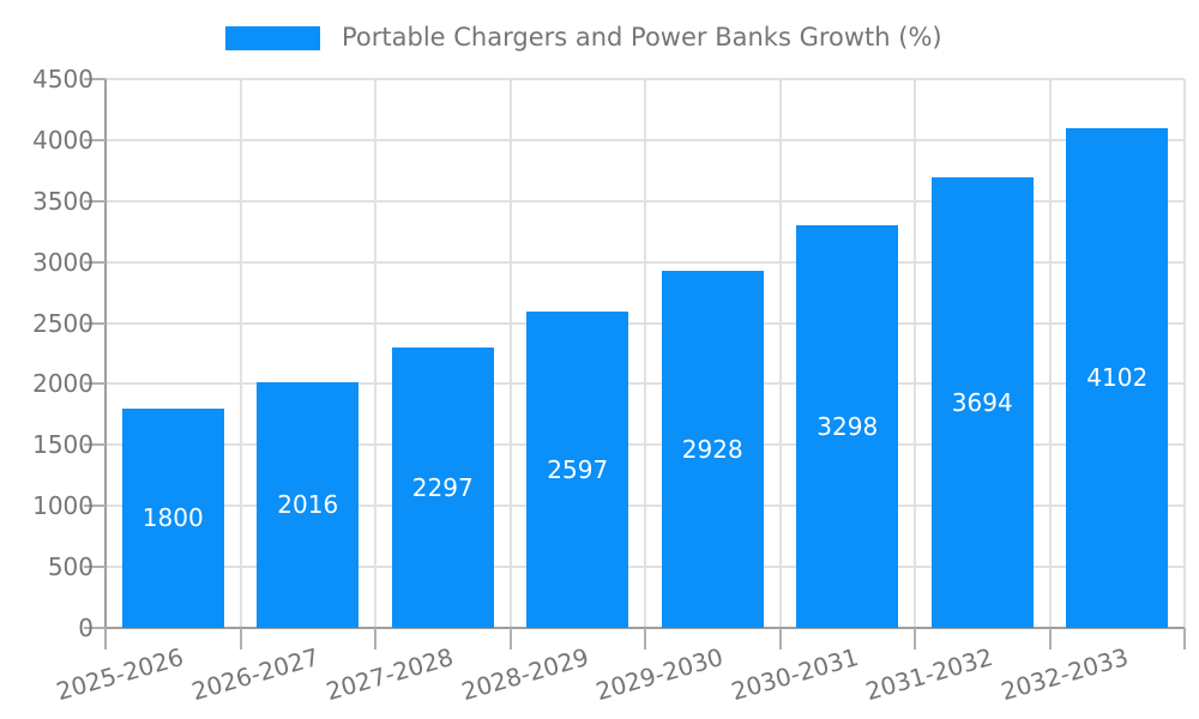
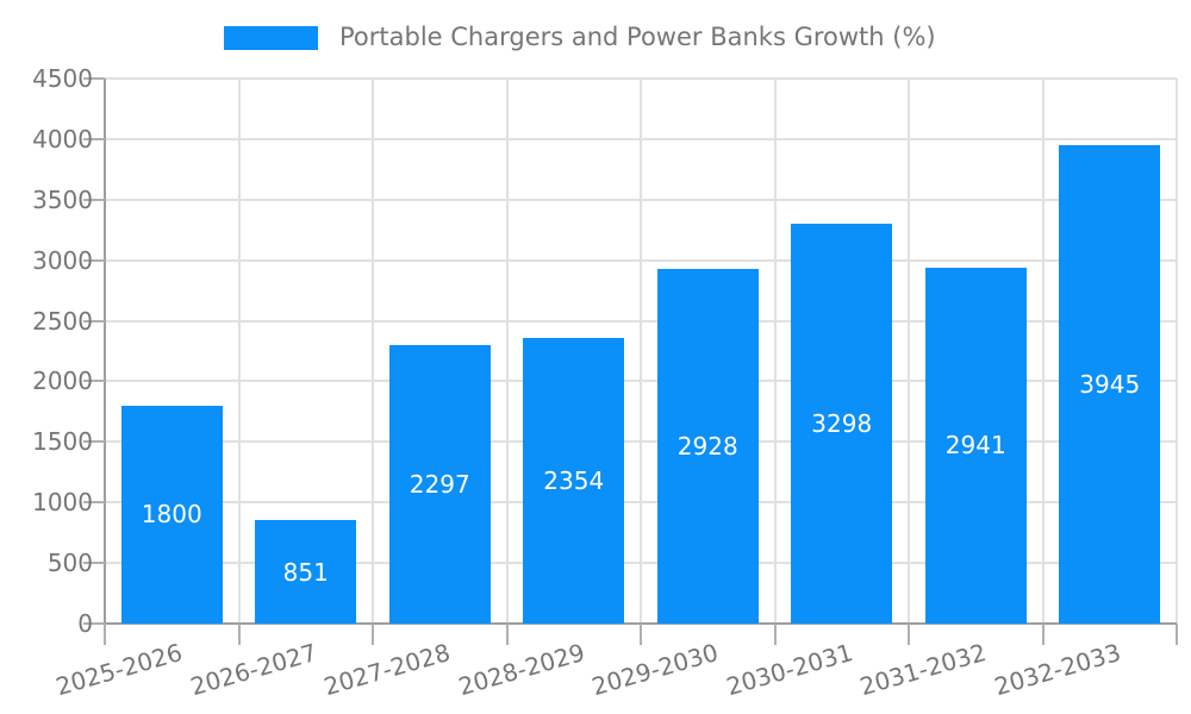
2026-2027: 2016 -> 851
2028-2029: 2597 -> 2354
2031-2032: 3694 -> 2941
2032-2033: 4102 -> 3945
